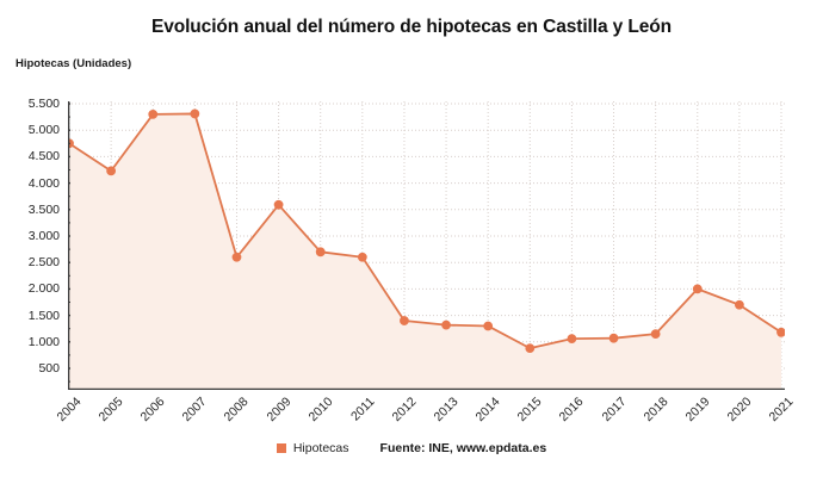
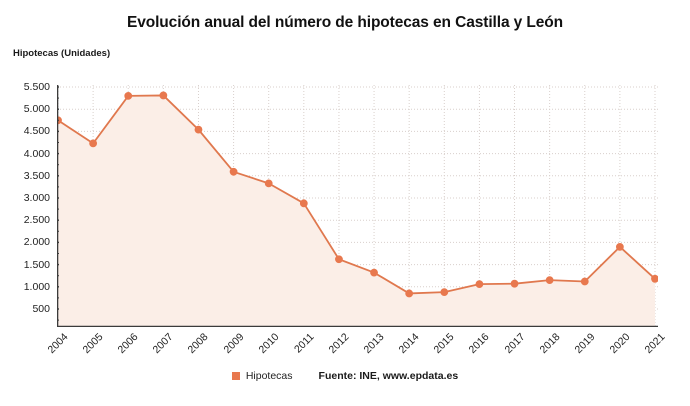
2008: 2600 -> 4500
2010: 2700 -> 3300
2011: 2600 -> 2900
2012: 1400 -> 1600
2014: 1300 -> 800
2019: 2000 -> 1100
2020: 1700 -> 1900
